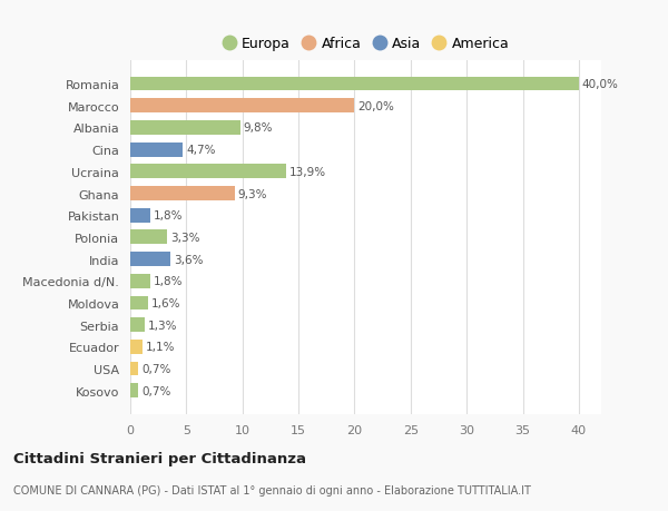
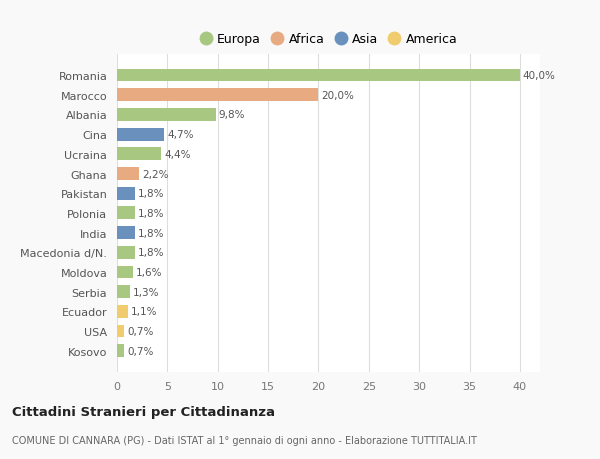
Ucraina: 13,9% -> 4,4%
Ghana: 9,3% -> 2,2%
Polonia: 3,3% -> 1,8%
India: 3,6% -> 1,8%
